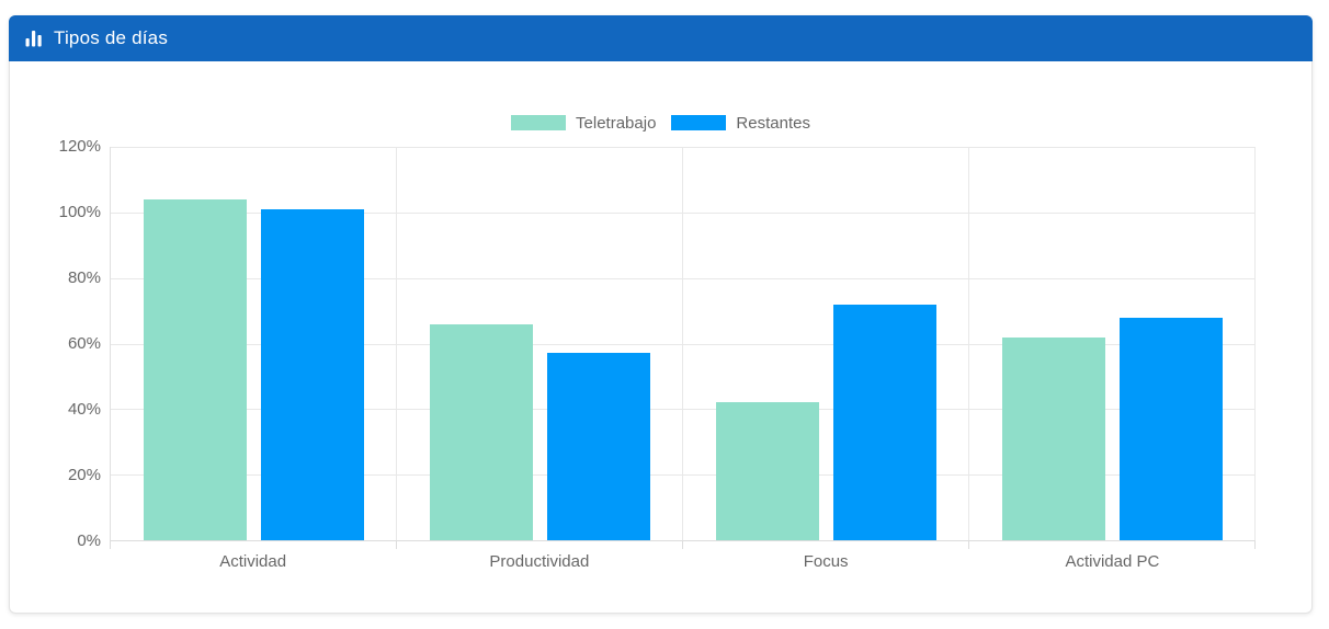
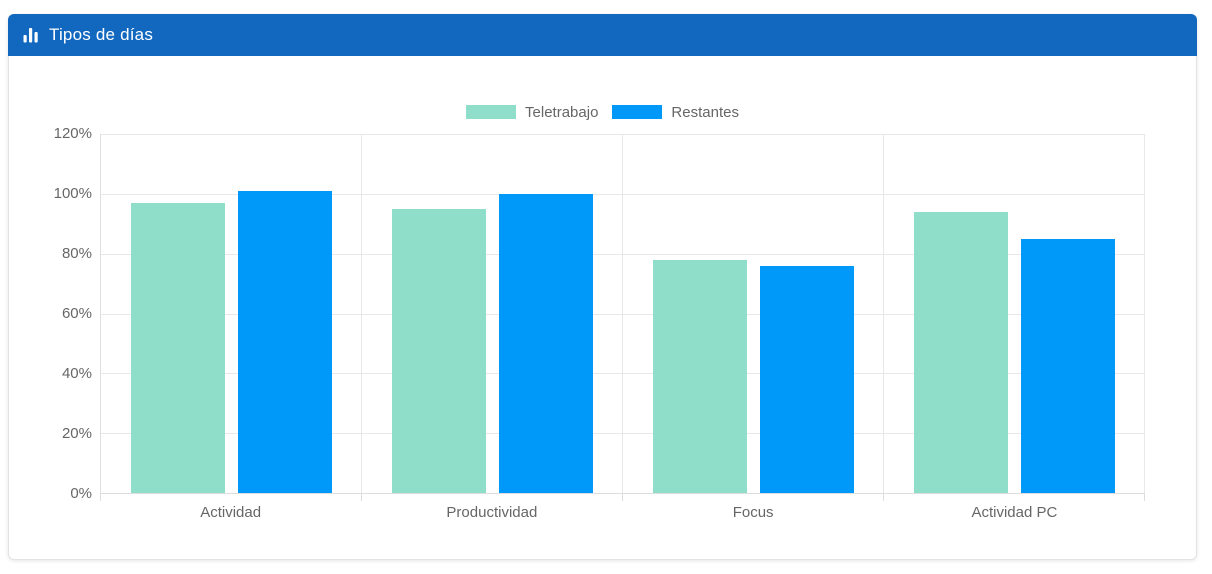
Teletrabajo/Actividad: 104% -> 97%
Teletrabajo/Productividad: 66% -> 95%
Restantes/Productividad: 57% -> 100%
Teletrabajo/Focus: 42% -> 78%
Restantes/Focus: 72% -> 76%
Teletrabajo/Actividad PC: 62% -> 94%
Restantes/Actividad PC: 68% -> 85%
